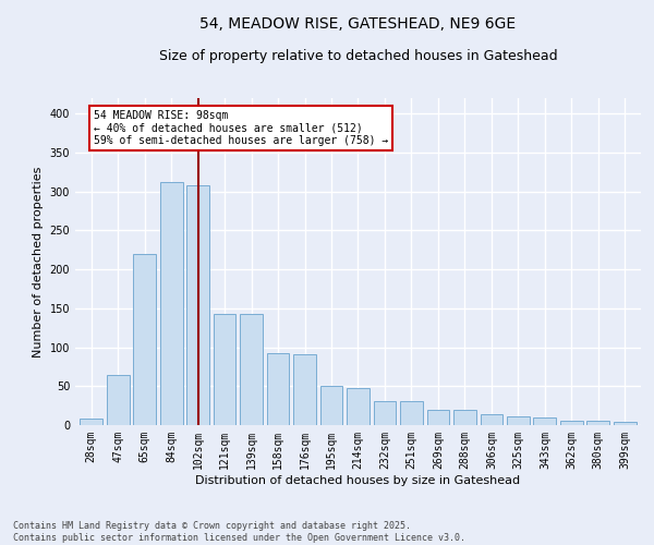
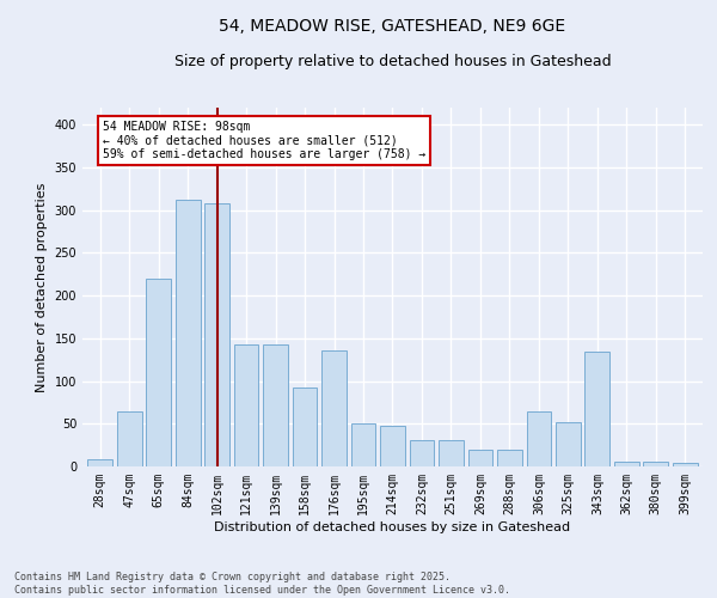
176sqm: 91 -> 136
306sqm: 14 -> 64
325sqm: 11 -> 52
343sqm: 10 -> 134
